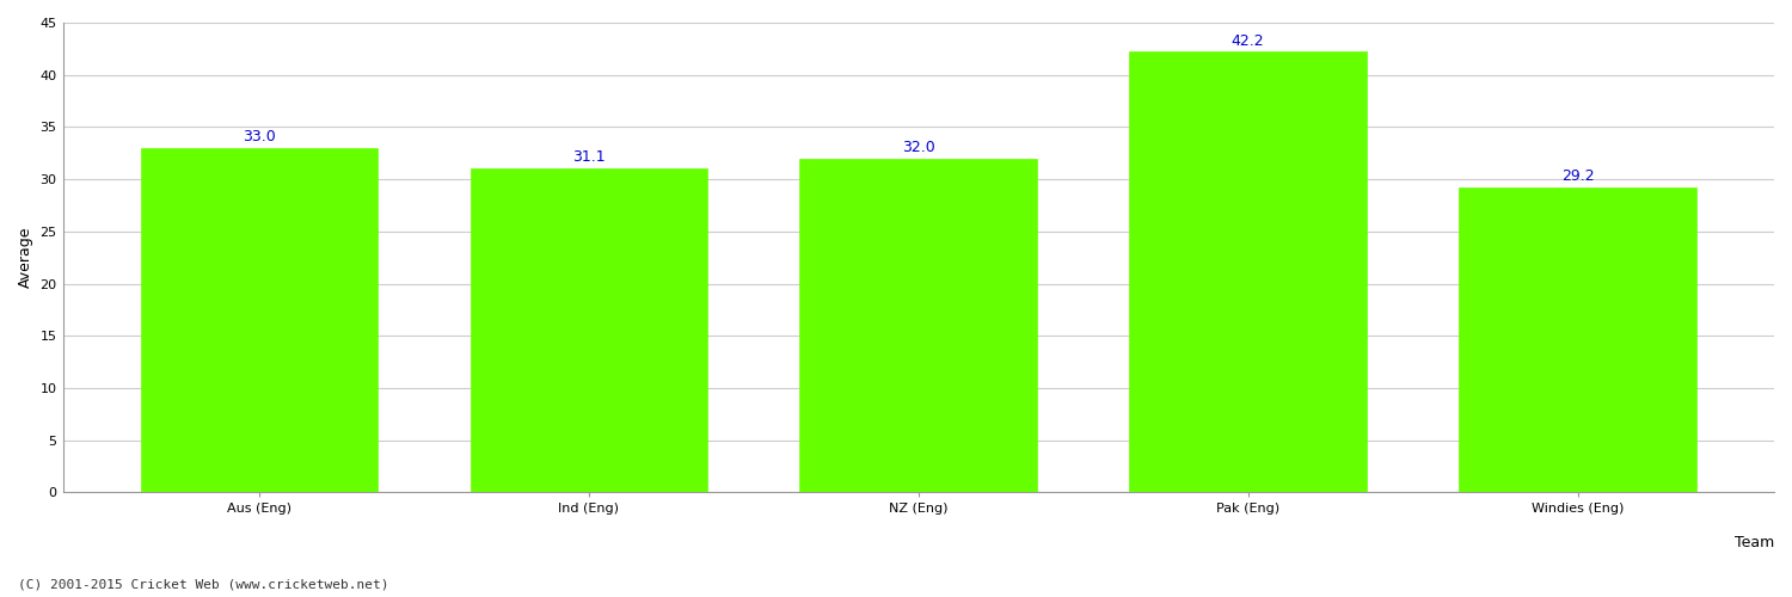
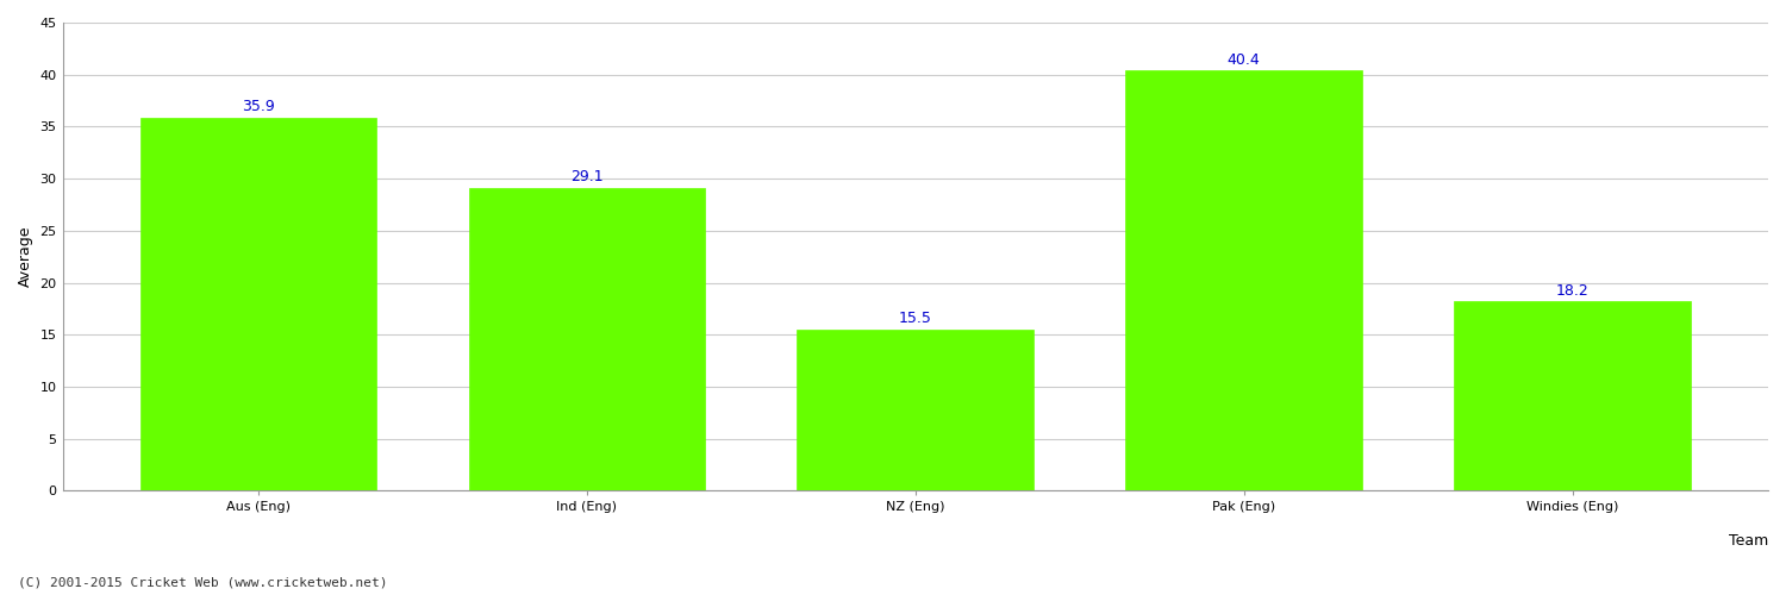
Aus (Eng): 33.0 -> 35.9
Ind (Eng): 31.1 -> 29.1
NZ (Eng): 32.0 -> 15.5
Pak (Eng): 42.2 -> 40.4
Windies (Eng): 29.2 -> 18.2
